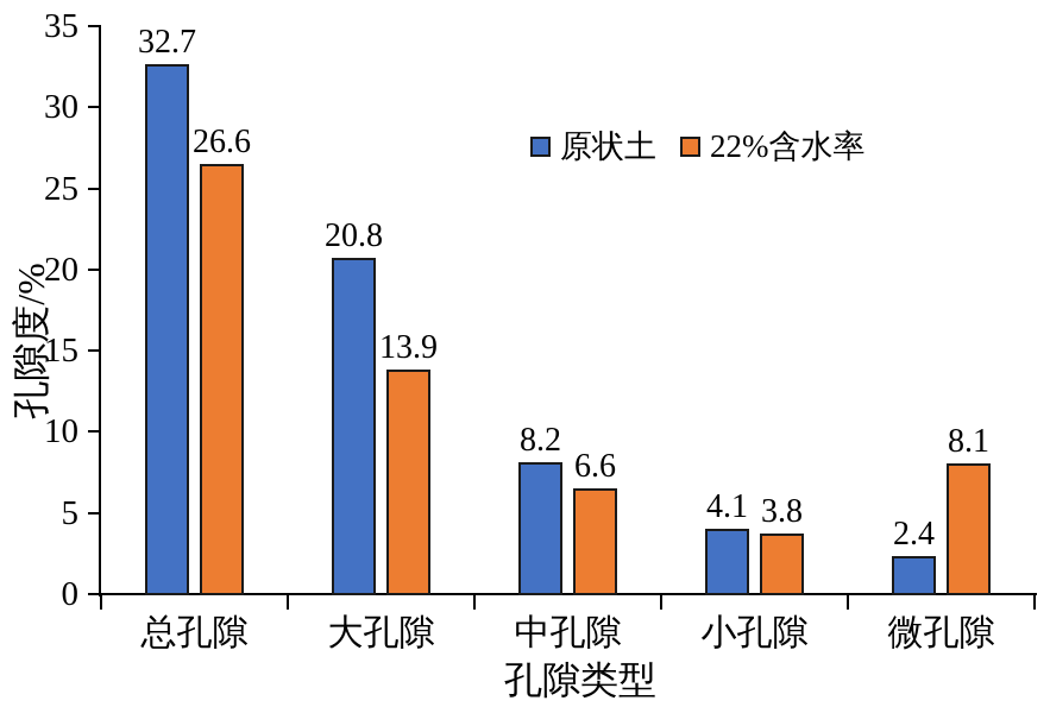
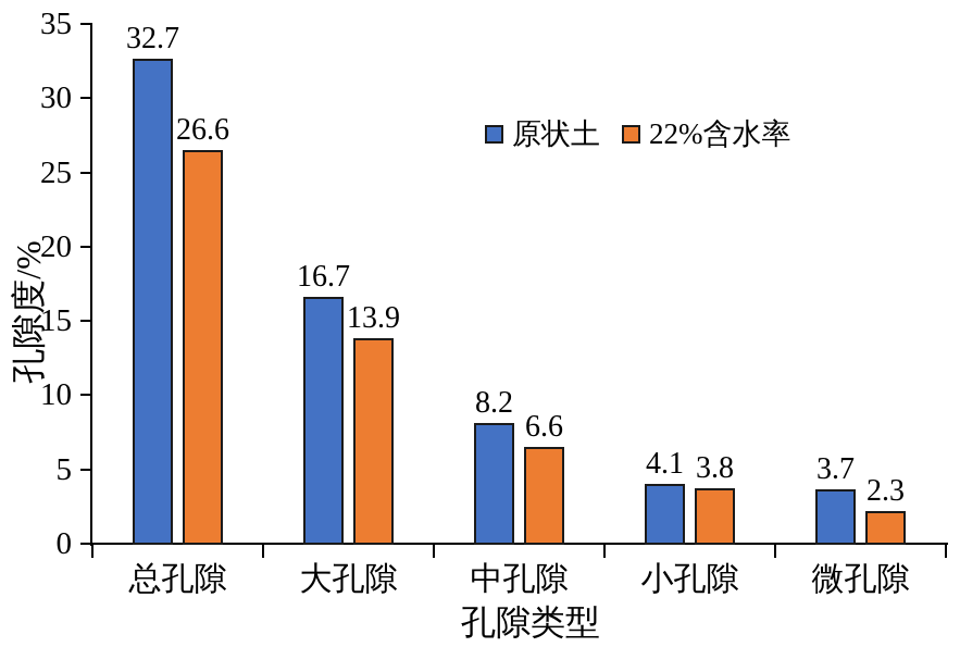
原状土/大孔隙: 20.8 -> 16.7
原状土/微孔隙: 2.4 -> 3.7
22%含水率/微孔隙: 8.1 -> 2.3
